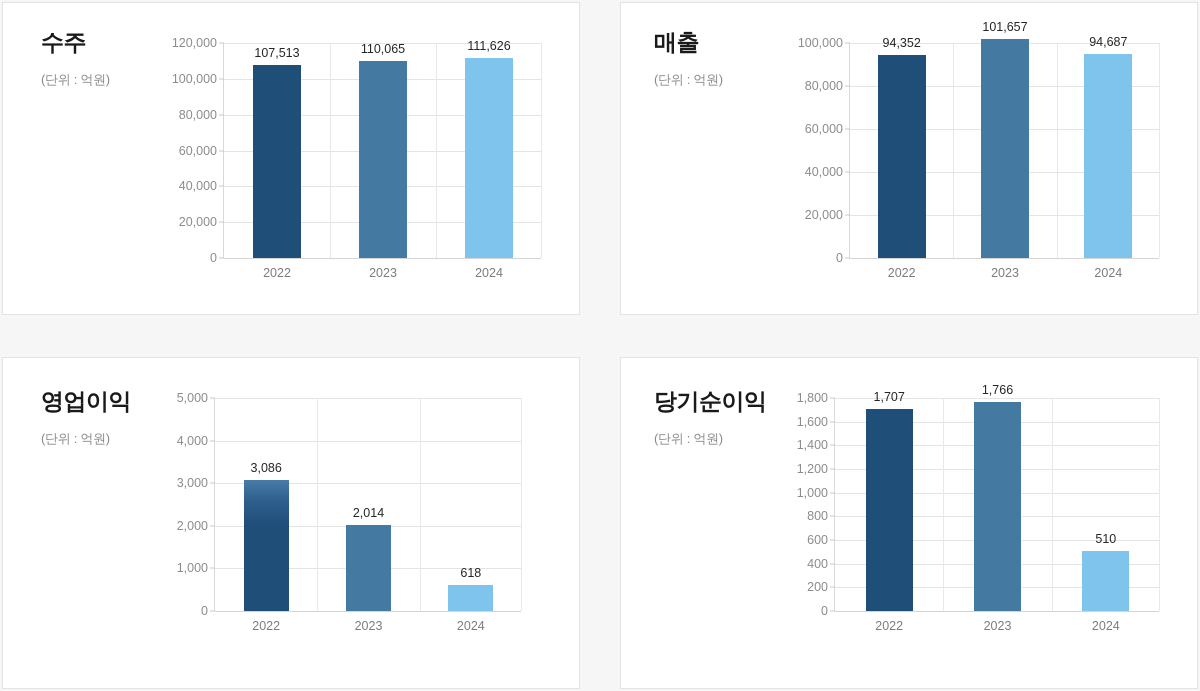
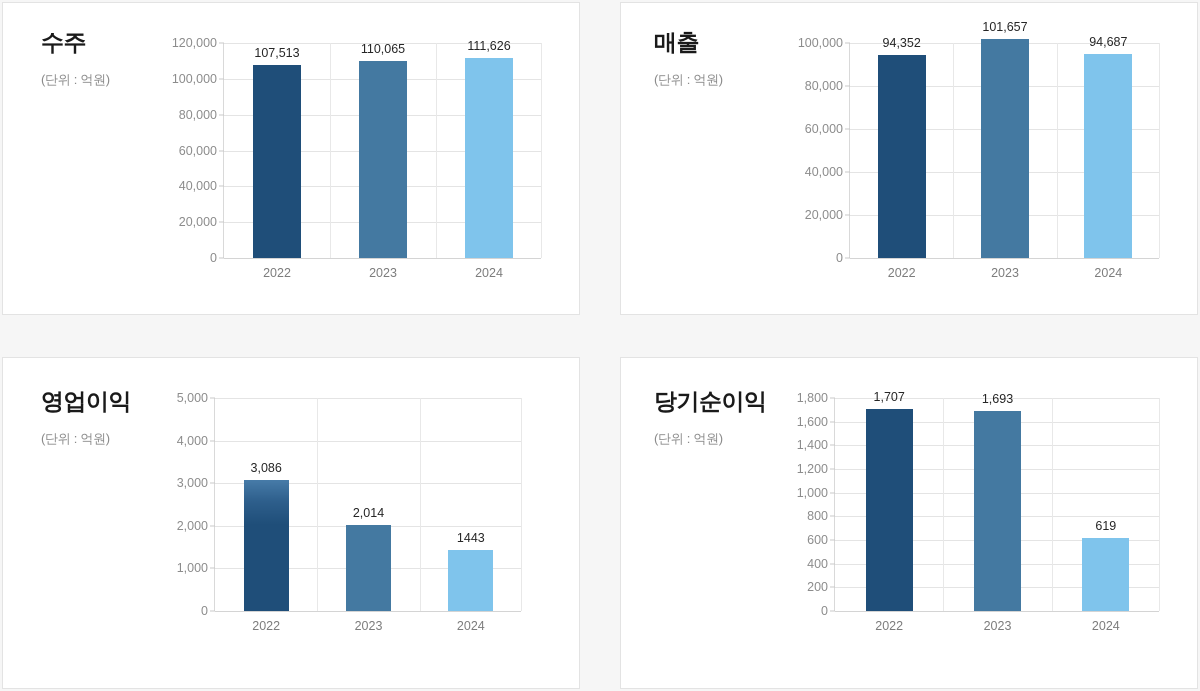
영업이익/2024: 618 -> 1443
당기순이익/2023: 1,766 -> 1,693
당기순이익/2024: 510 -> 619
